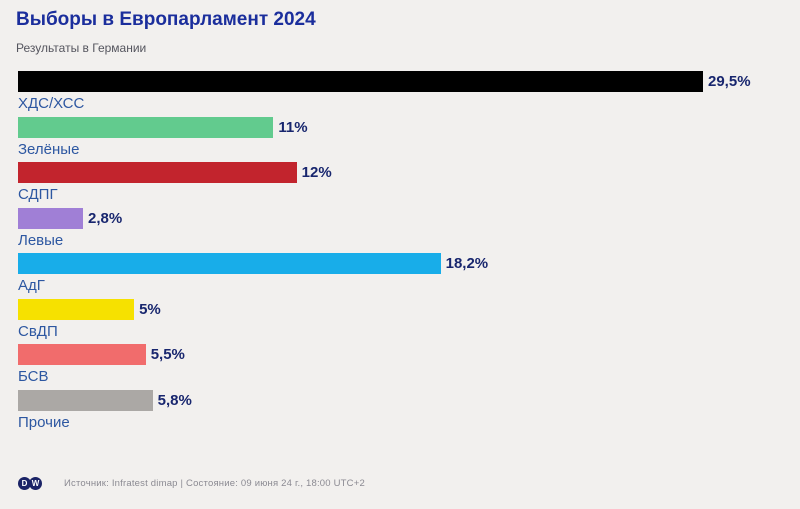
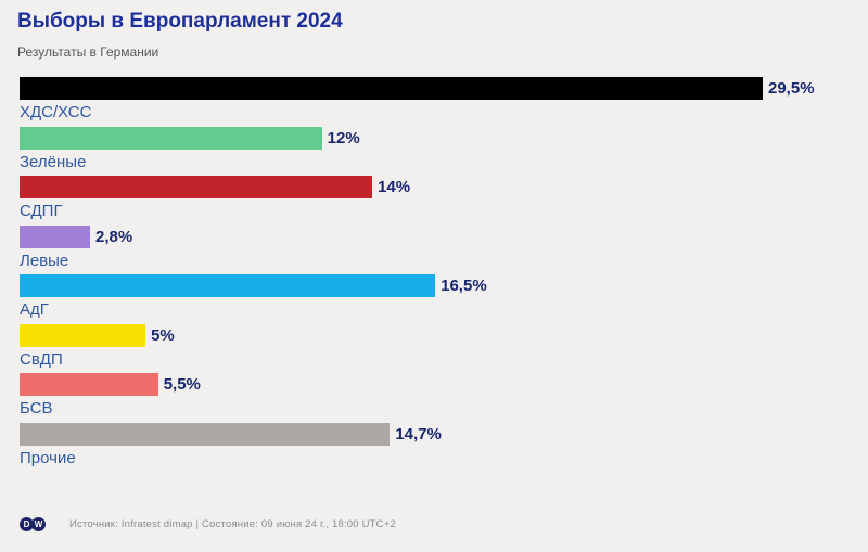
Зелёные: 11% -> 12%
СДПГ: 12% -> 14%
АдГ: 18,2% -> 16,5%
Прочие: 5,8% -> 14,7%
